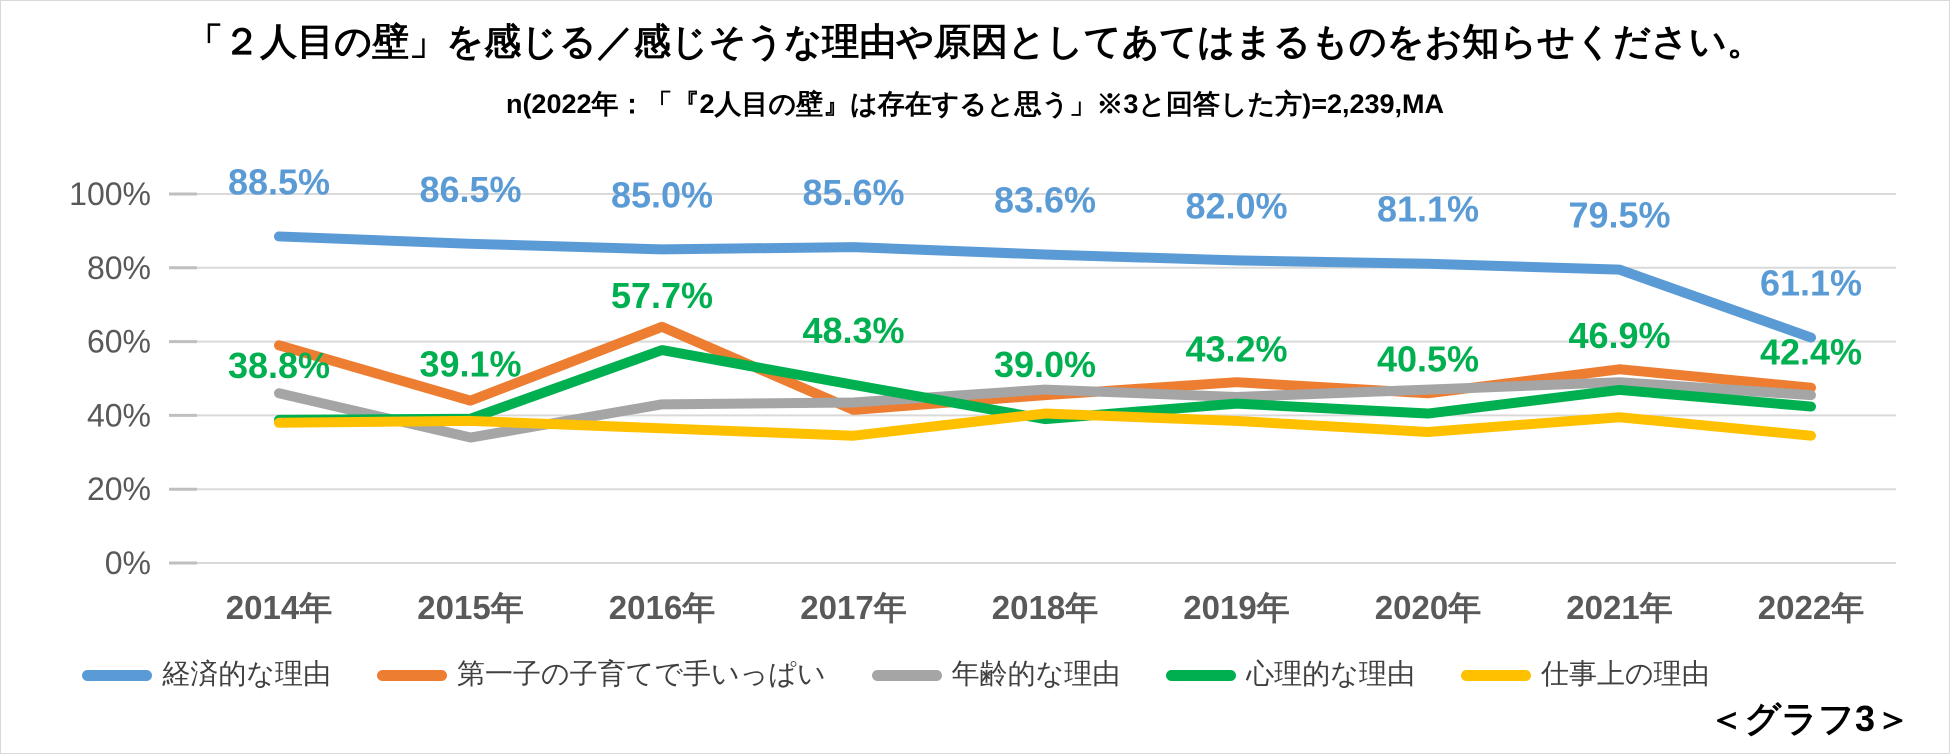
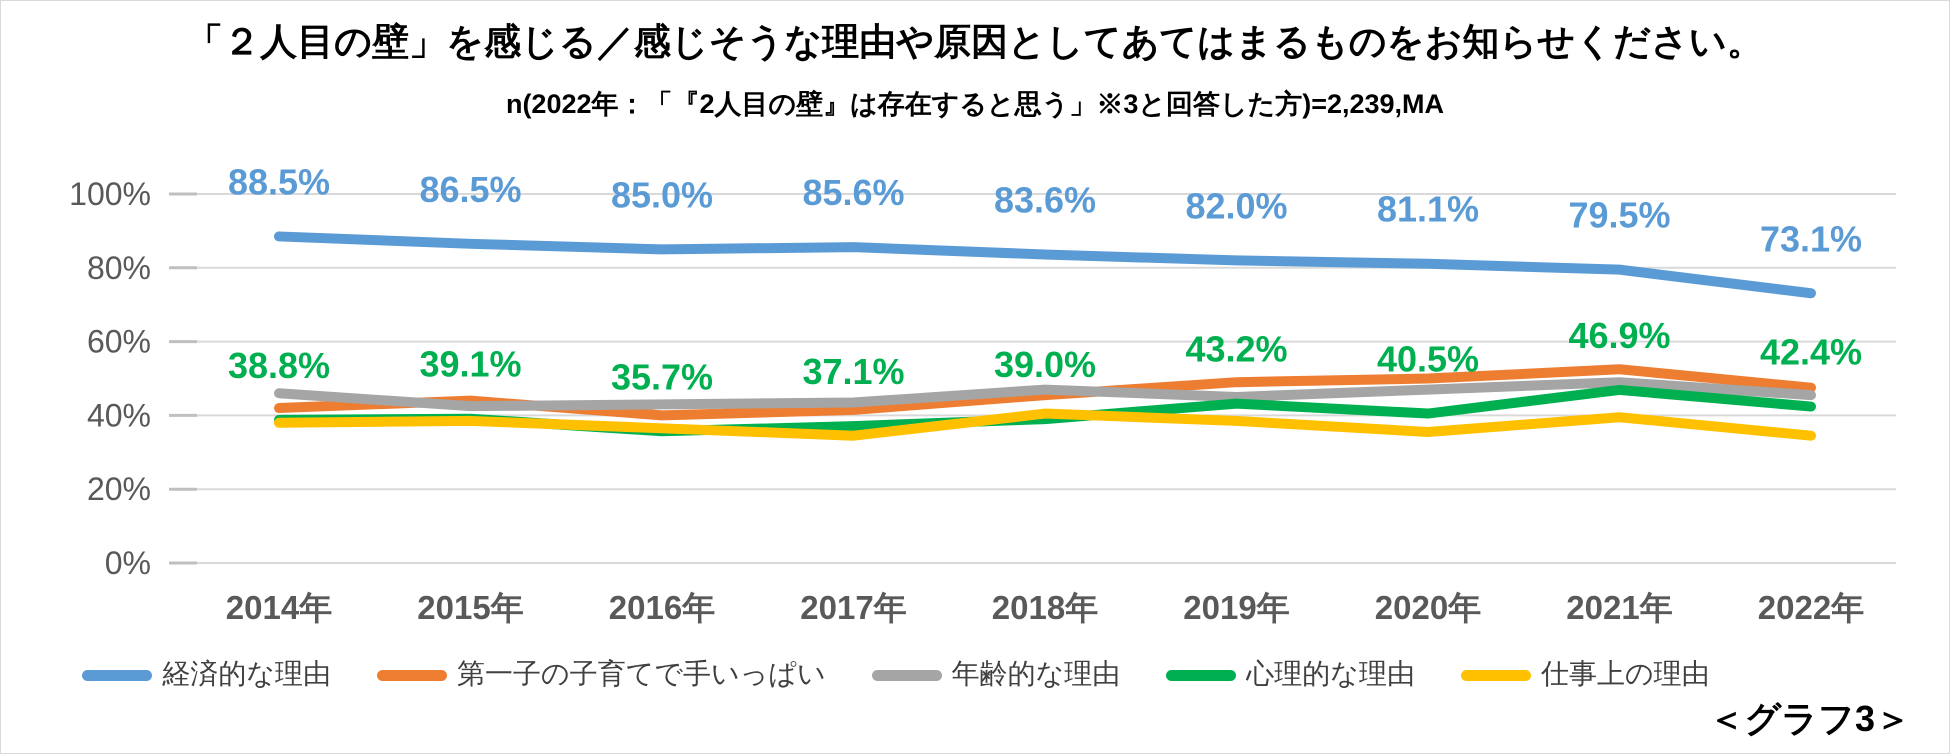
第一子の子育てで手いっぱい/2014年: 59% -> 42%
年齢的な理由/2015年: 34% -> 42%
第一子の子育てで手いっぱい/2016年: 64% -> 40%
心理的な理由/2016年: 57.7% -> 35.7%
心理的な理由/2017年: 48.3% -> 37.1%
第一子の子育てで手いっぱい/2020年: 46% -> 50%
経済的な理由/2022年: 61.1% -> 73.1%
